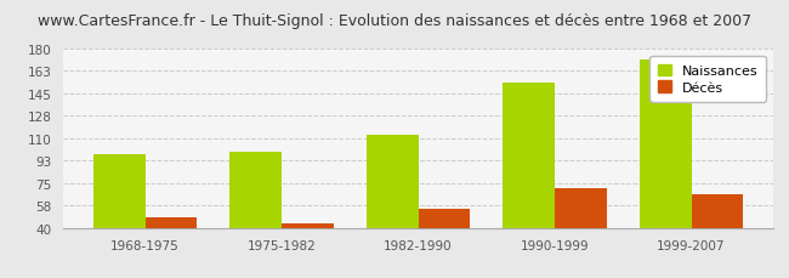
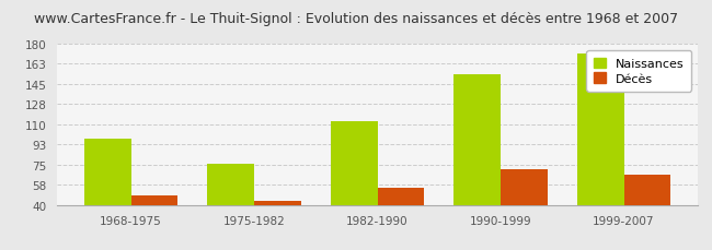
Naissances/1975-1982: 100 -> 76
